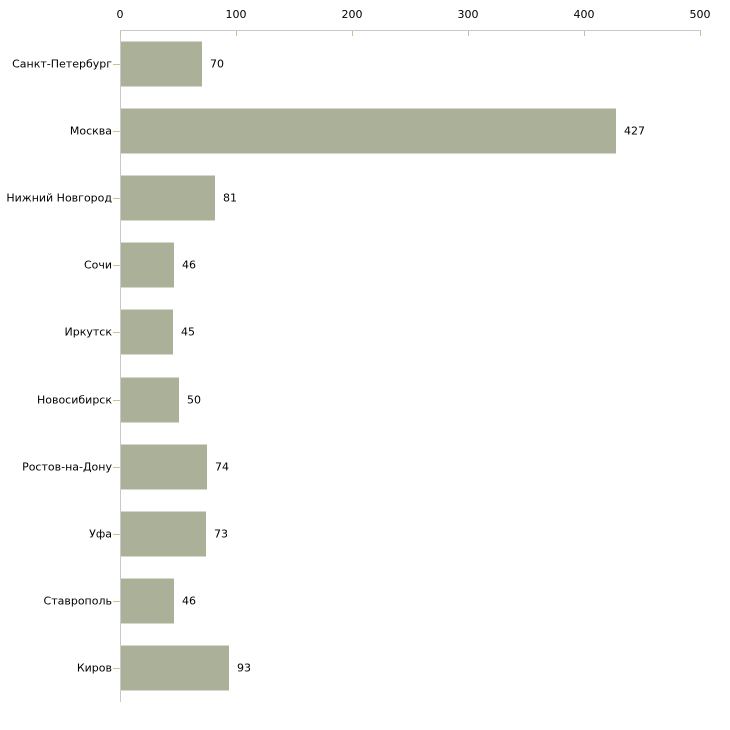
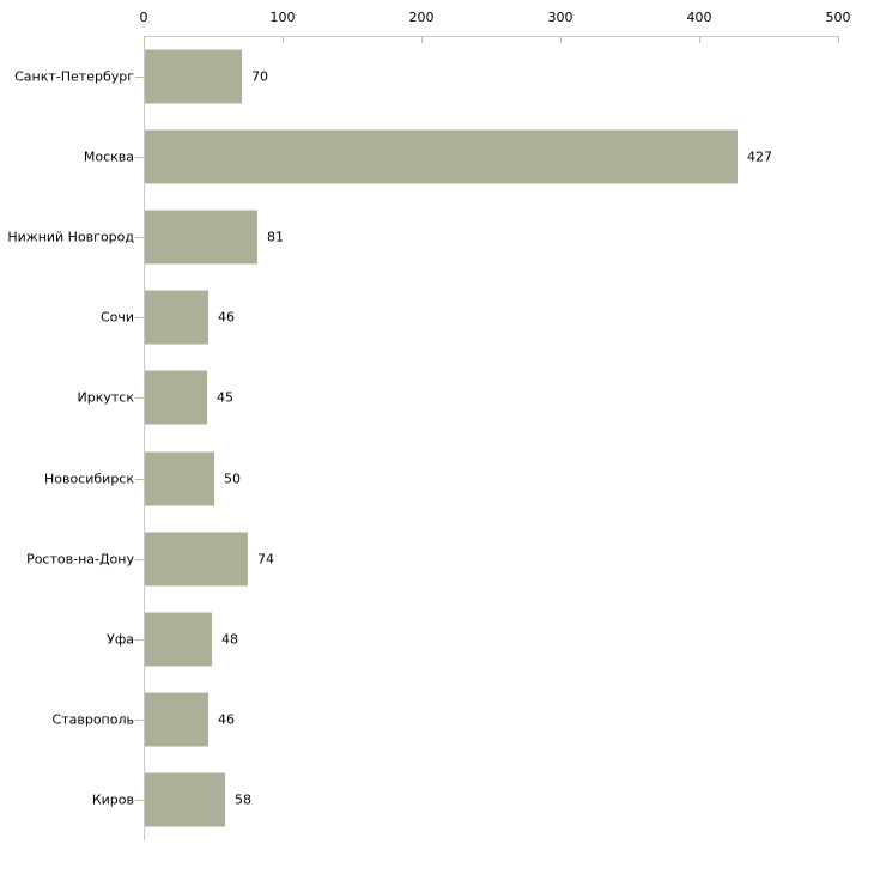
Уфа: 73 -> 48
Киров: 93 -> 58
